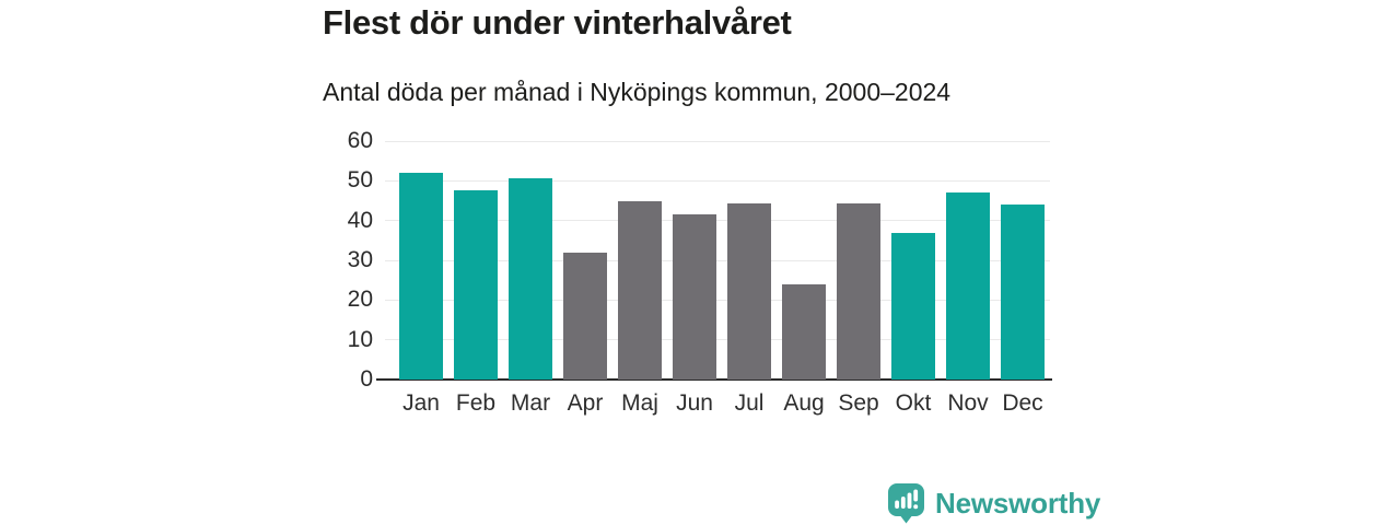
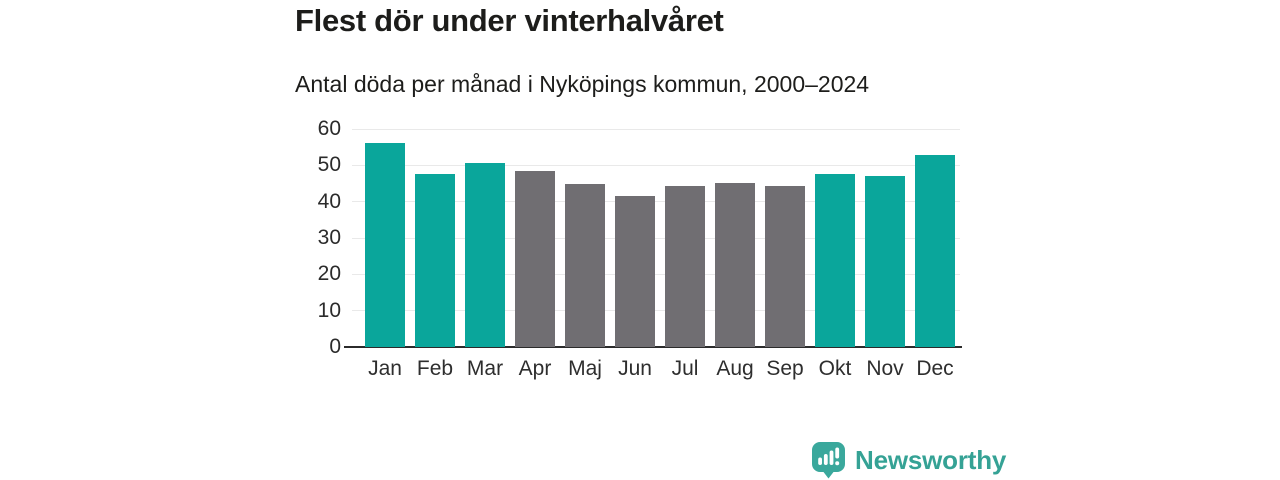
Jan: 52 -> 56
Apr: 32 -> 48
Aug: 24 -> 45
Okt: 37 -> 48
Dec: 44 -> 53
